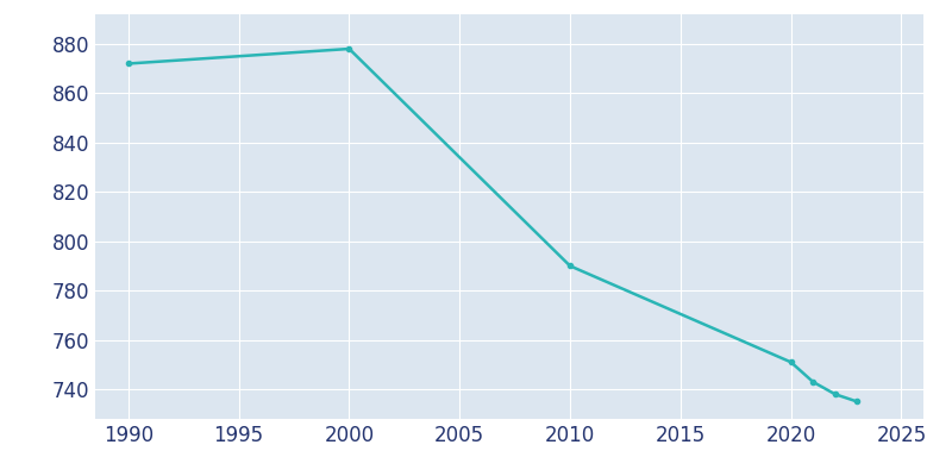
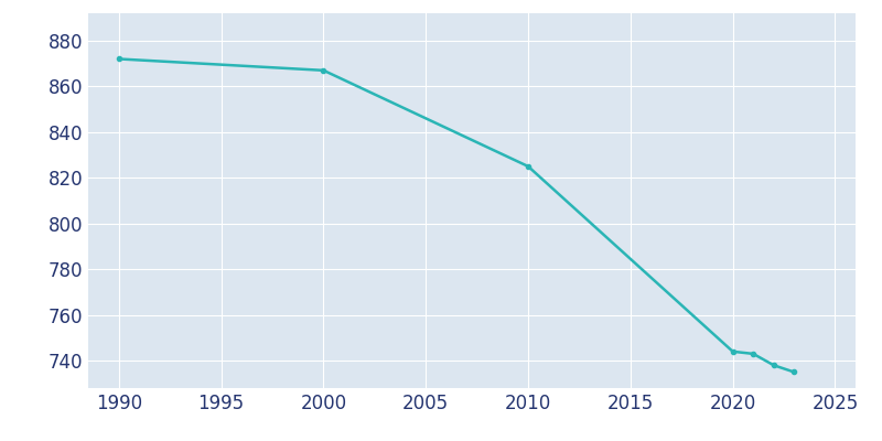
2000: 878 -> 867
2010: 790 -> 825
2020: 751 -> 744
